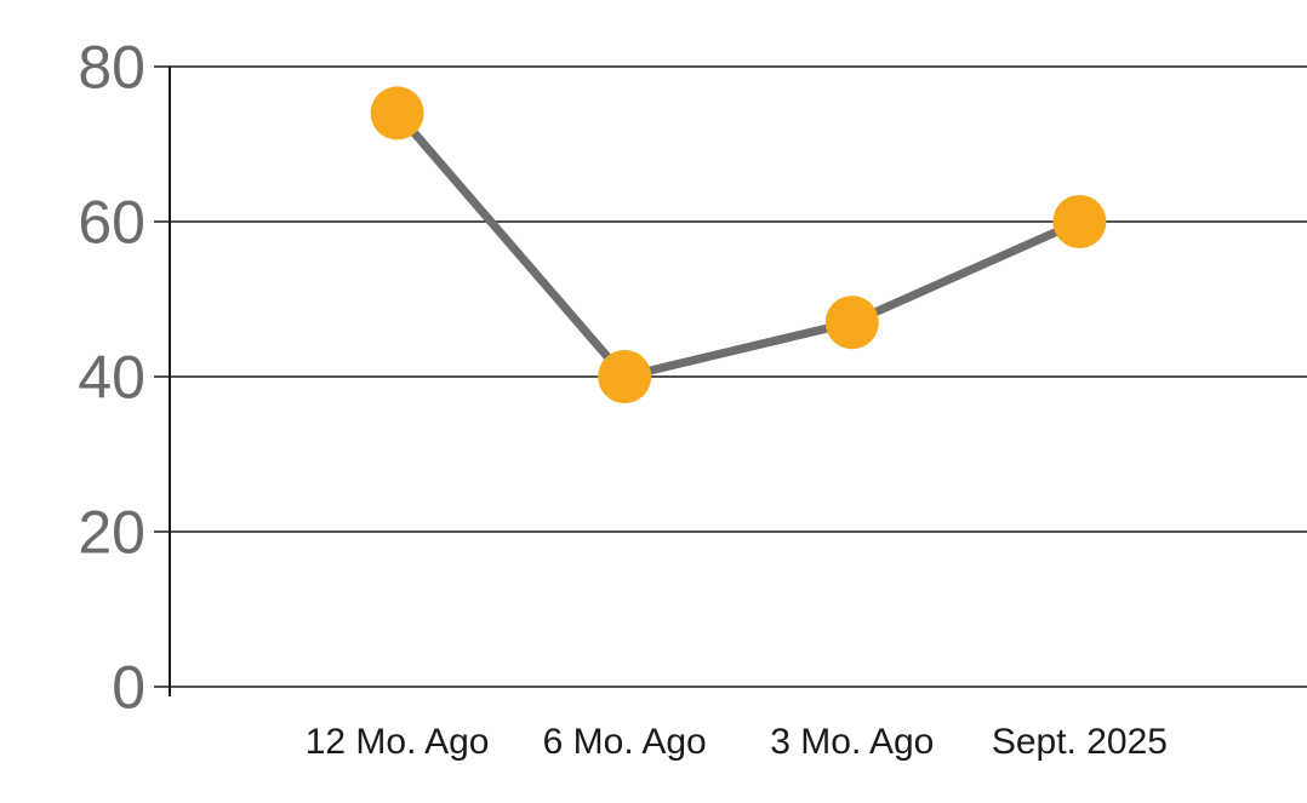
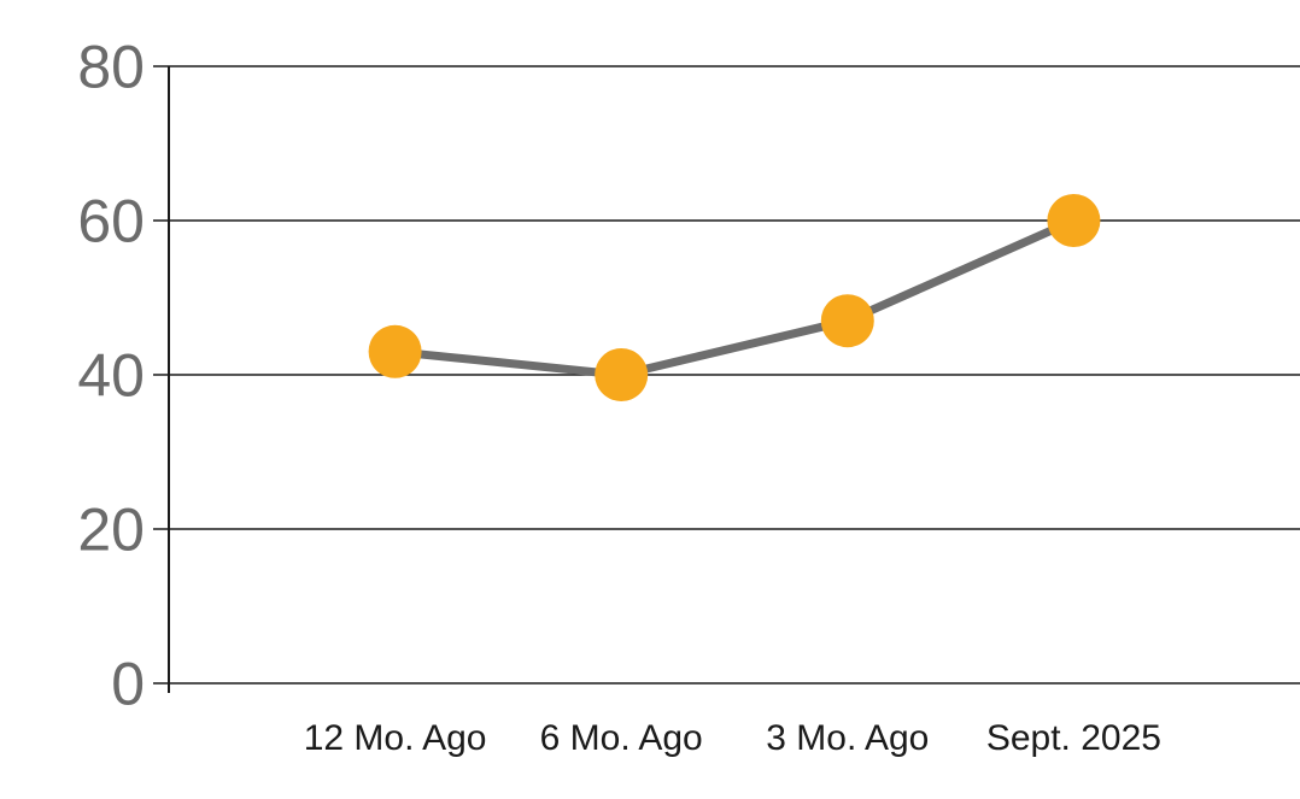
12 Mo. Ago: 74 -> 43
